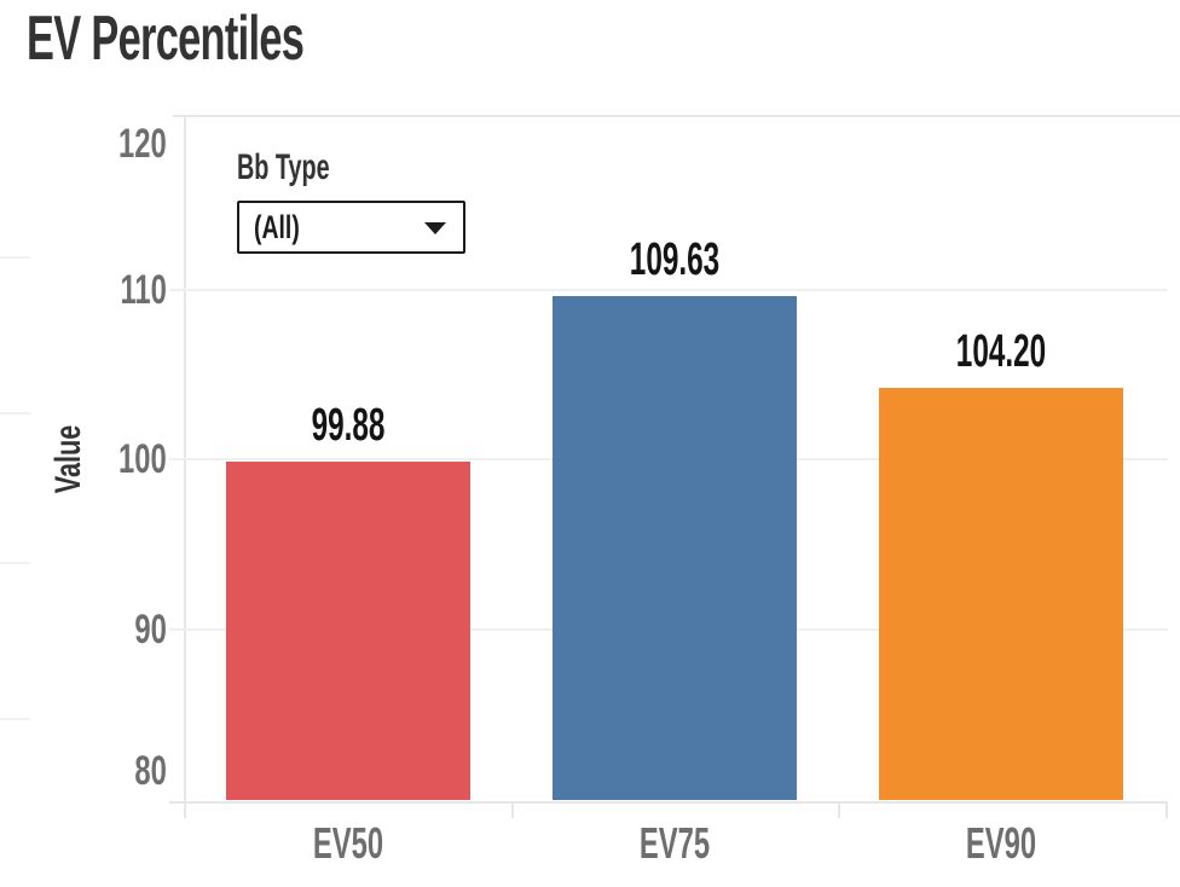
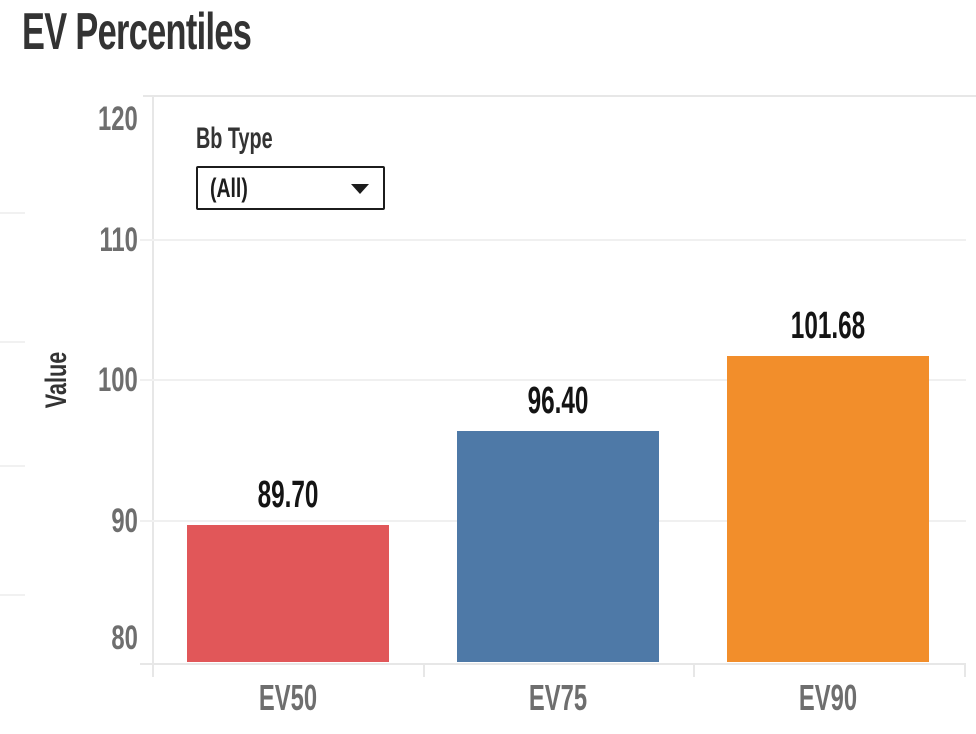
EV50: 99.88 -> 89.70
EV75: 109.63 -> 96.40
EV90: 104.20 -> 101.68
